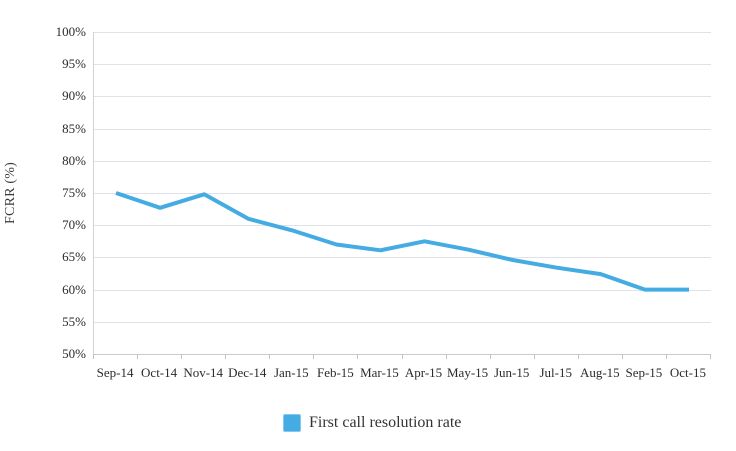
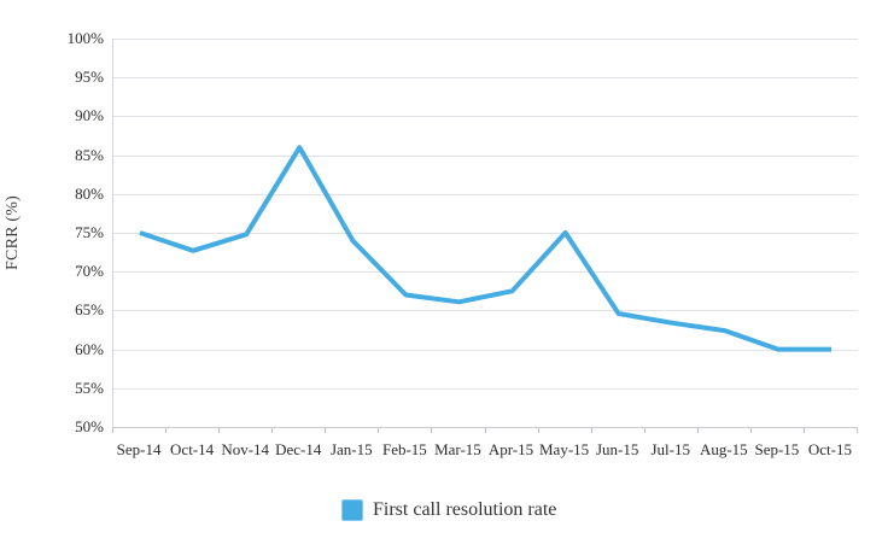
Dec-14: 71% -> 86%
Jan-15: 69% -> 74%
May-15: 66% -> 75%
